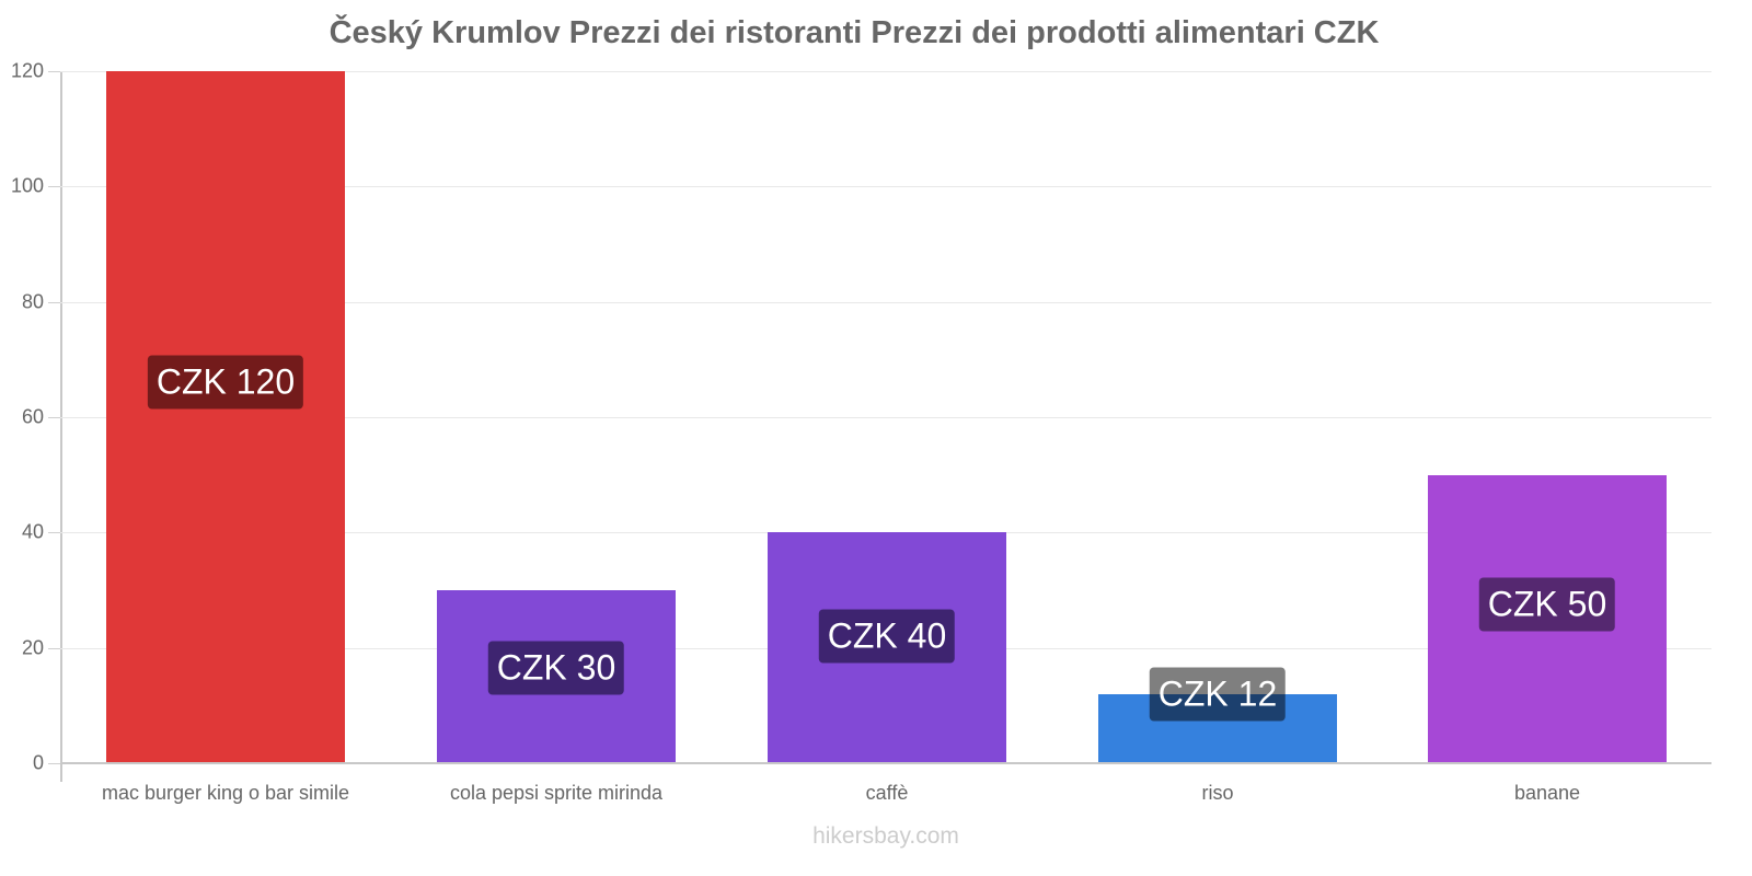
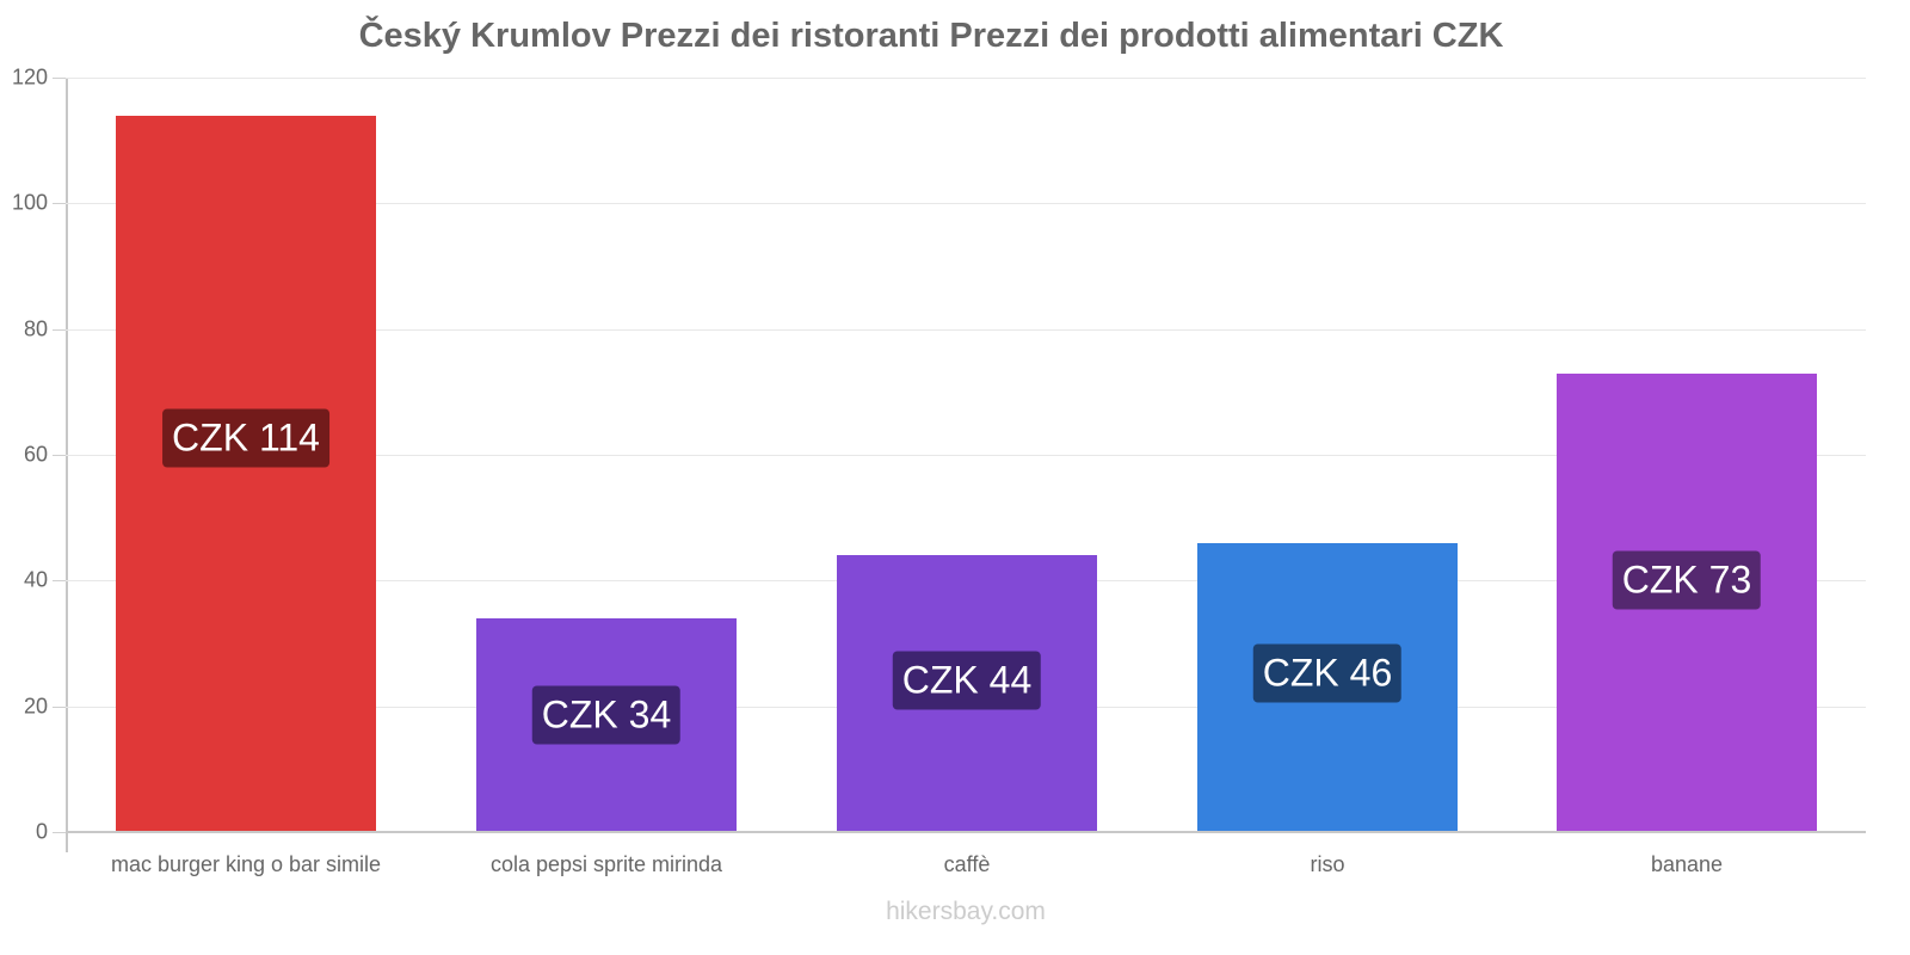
mac burger king o bar simile: 120 -> 114
cola pepsi sprite mirinda: 30 -> 34
caffè: 40 -> 44
riso: 12 -> 46
banane: 50 -> 73
